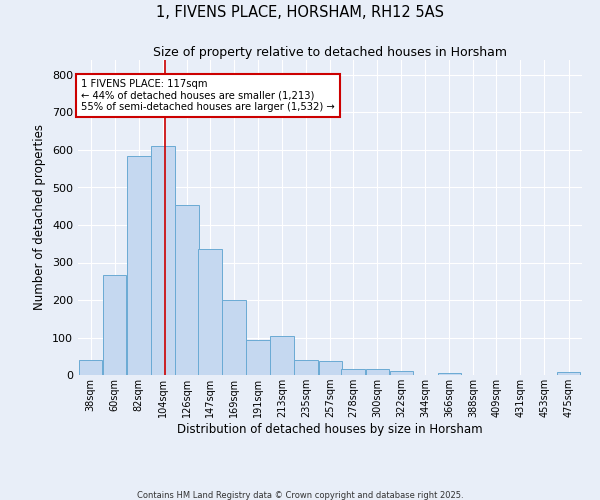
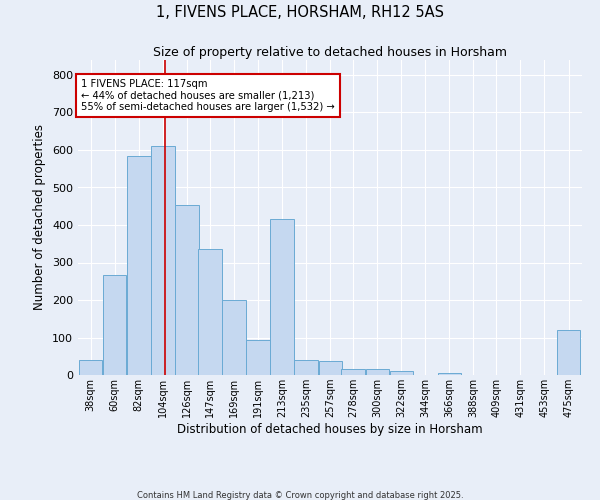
213sqm: 103 -> 415
475sqm: 7 -> 120
